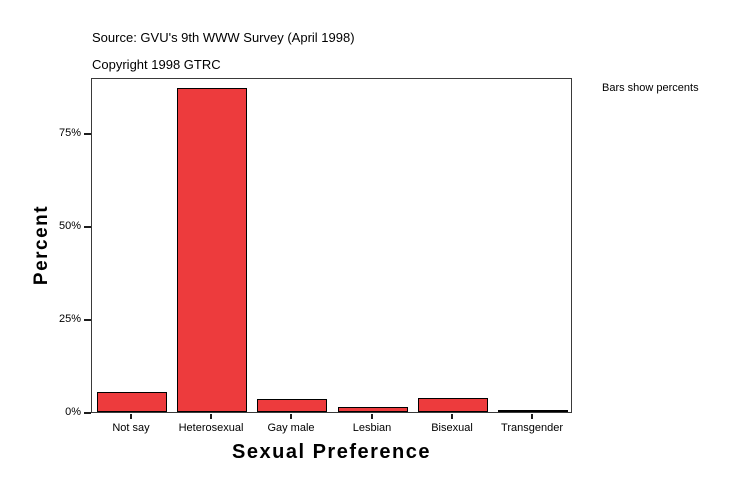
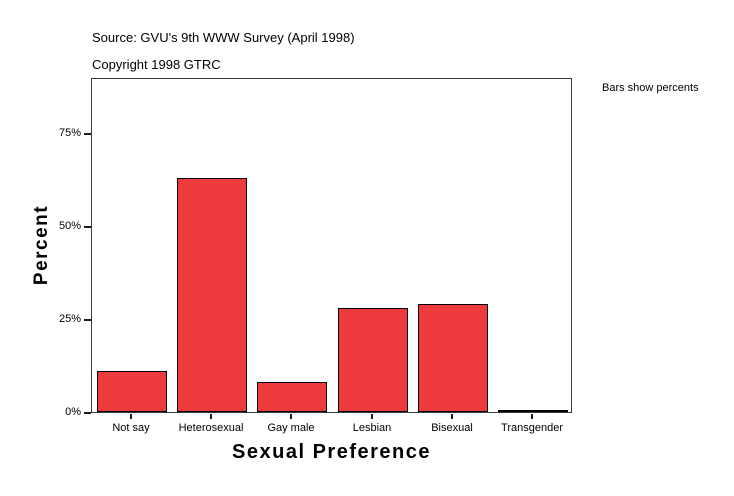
Not say: 6% -> 11%
Heterosexual: 87% -> 63%
Gay male: 3% -> 8%
Lesbian: 1% -> 28%
Bisexual: 4% -> 29%
